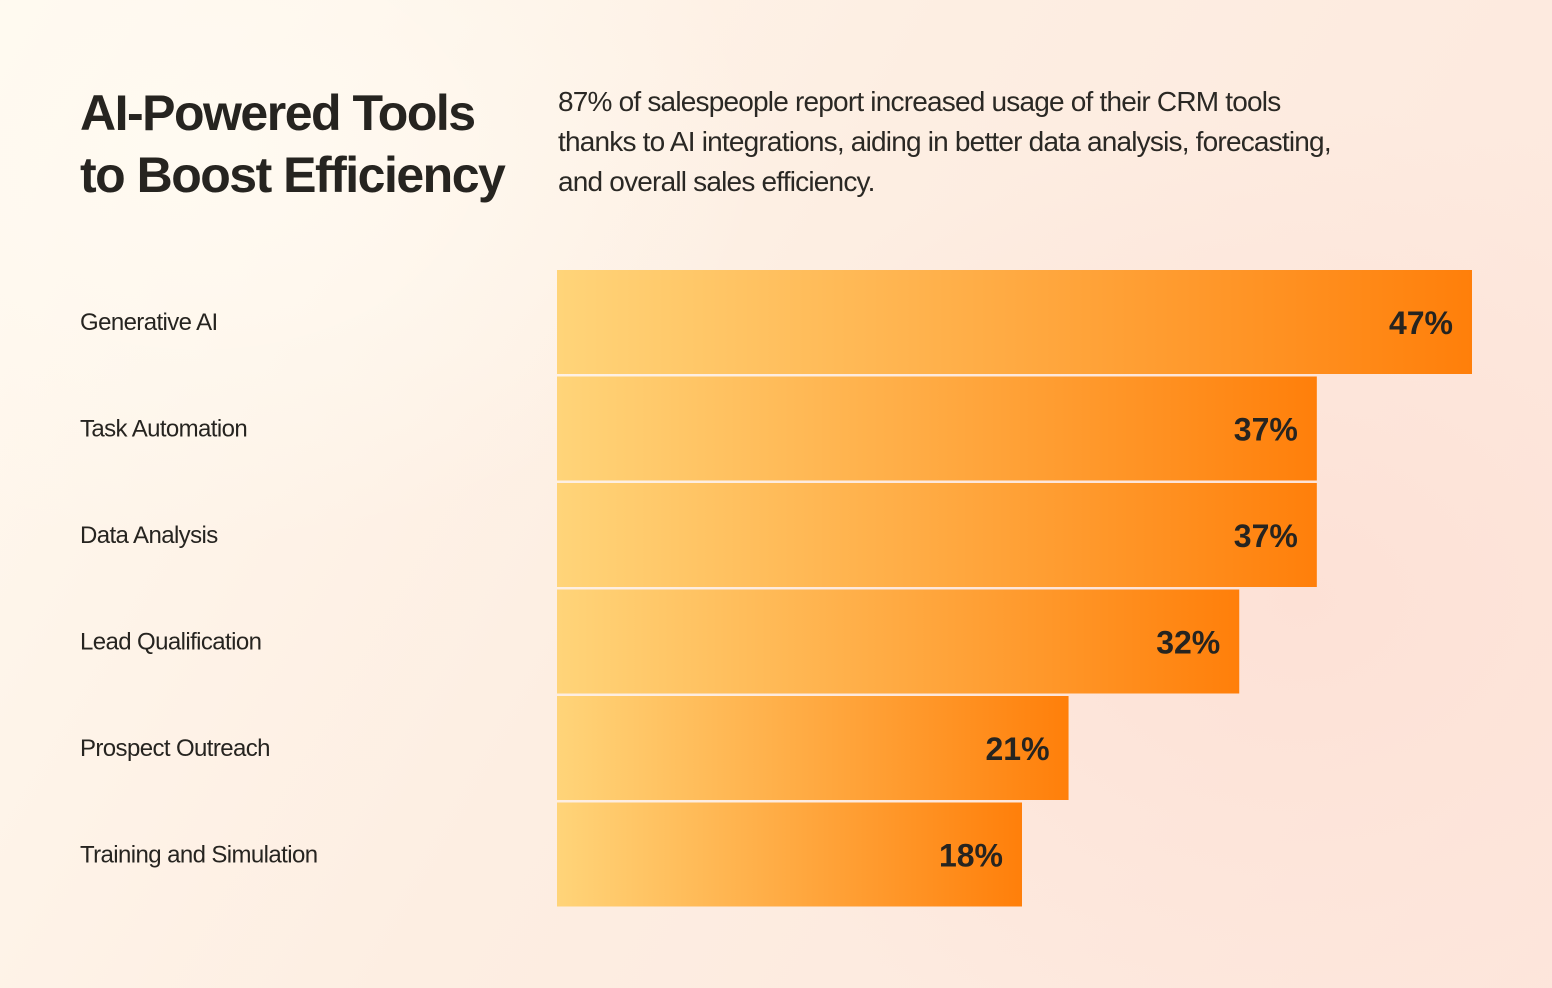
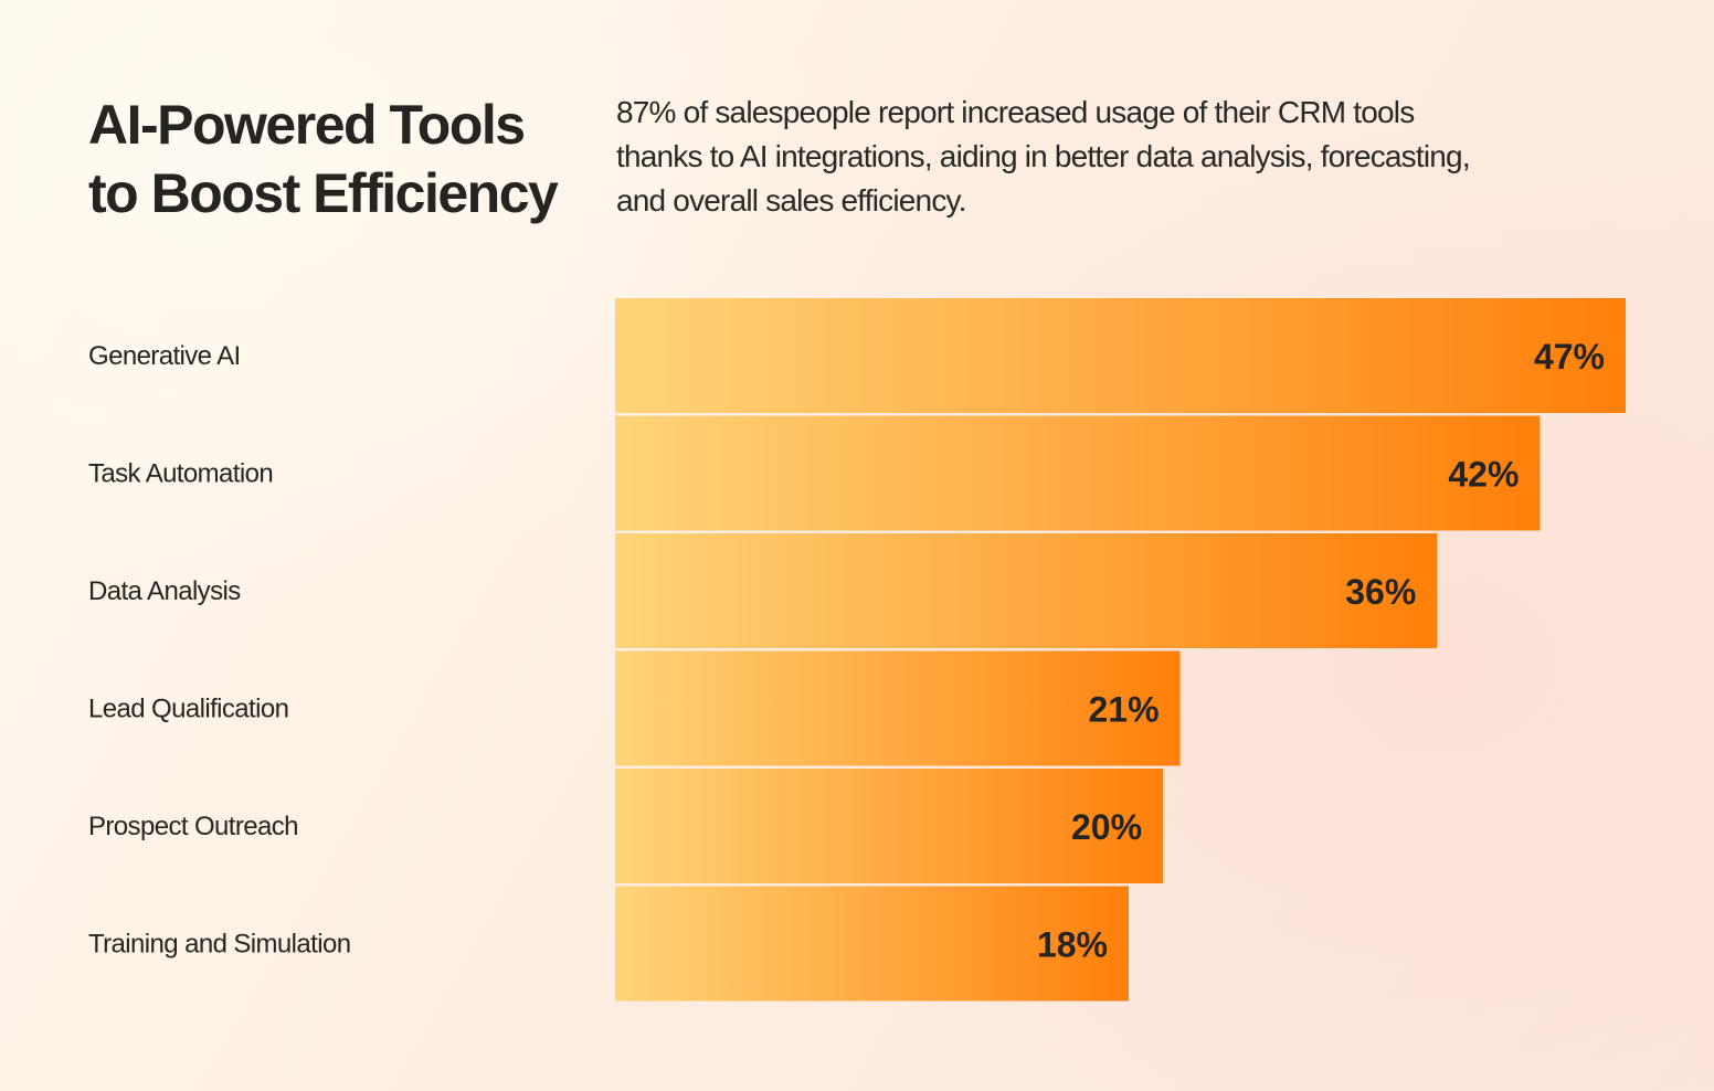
Task Automation: 37% -> 42%
Data Analysis: 37% -> 36%
Lead Qualification: 32% -> 21%
Prospect Outreach: 21% -> 20%
